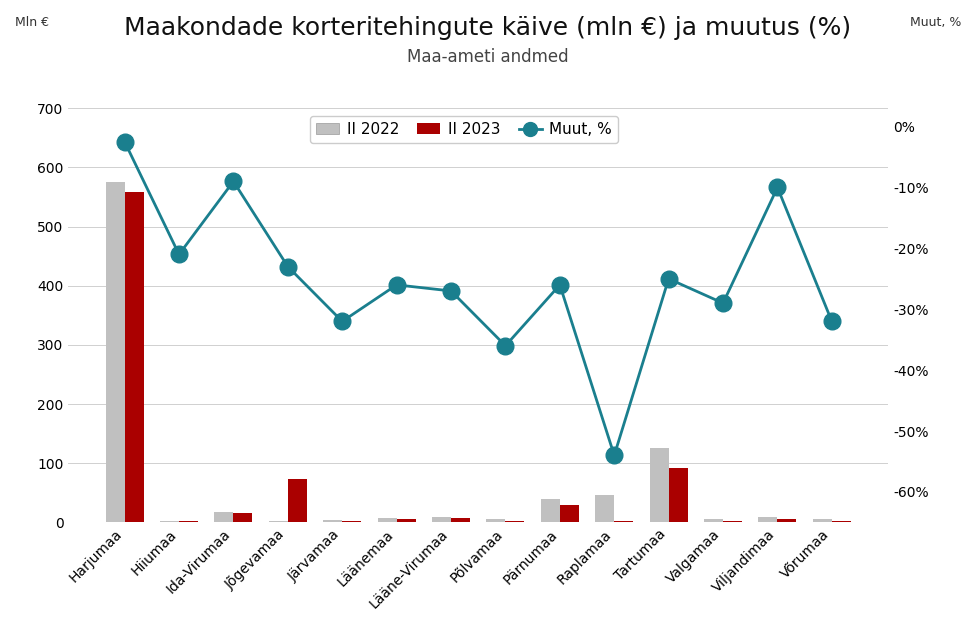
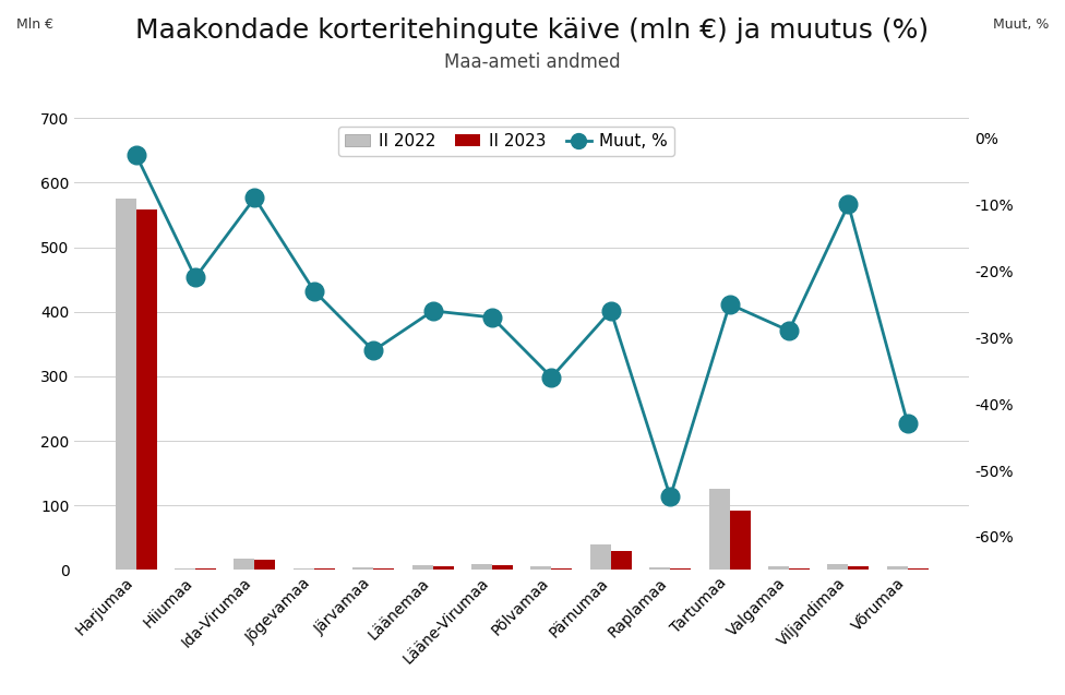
II 2023/Jõgevamaa: 74 -> 2
II 2022/Raplamaa: 46 -> 4
Muut, %/Võrumaa: -32.0% -> -43.0%
